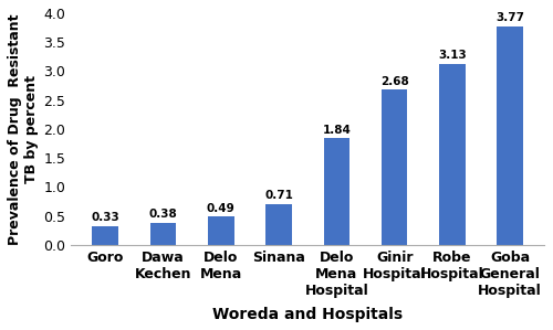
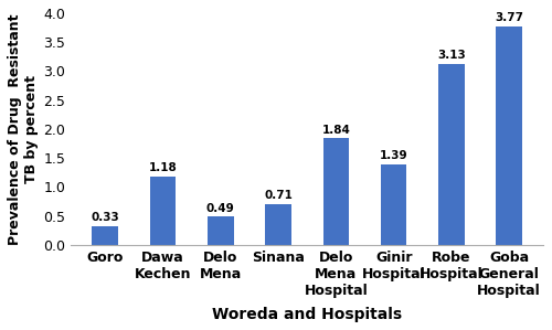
Dawa Kechen: 0.38 -> 1.18
Ginir Hospital: 2.68 -> 1.39
